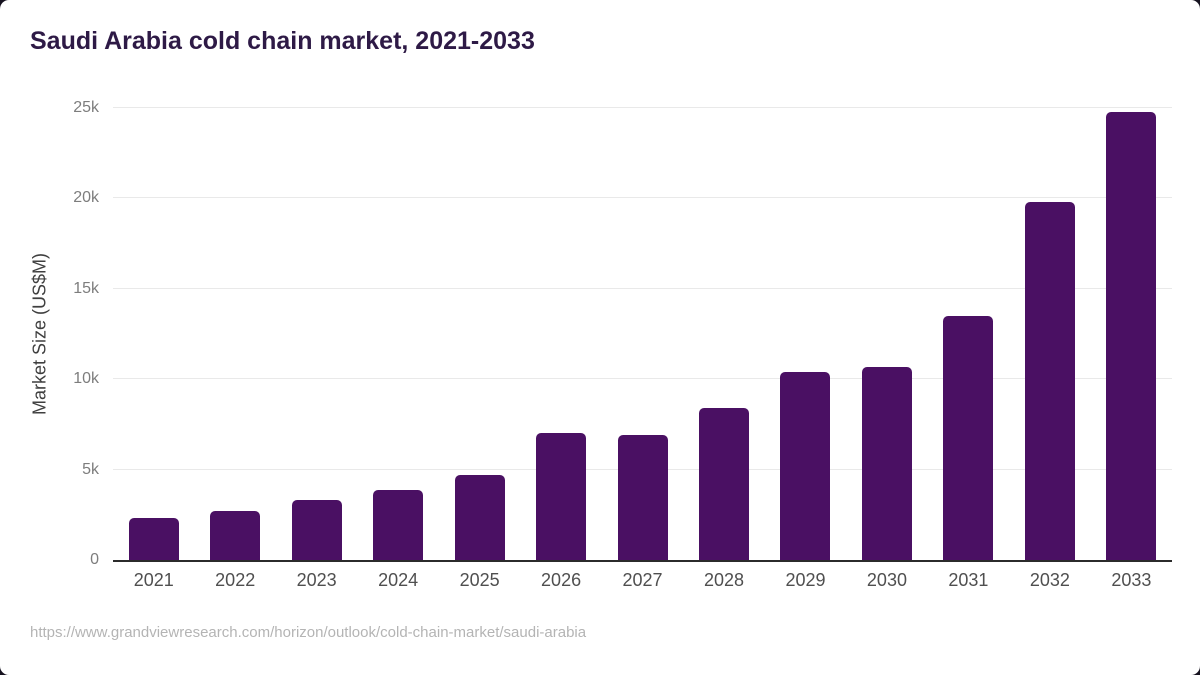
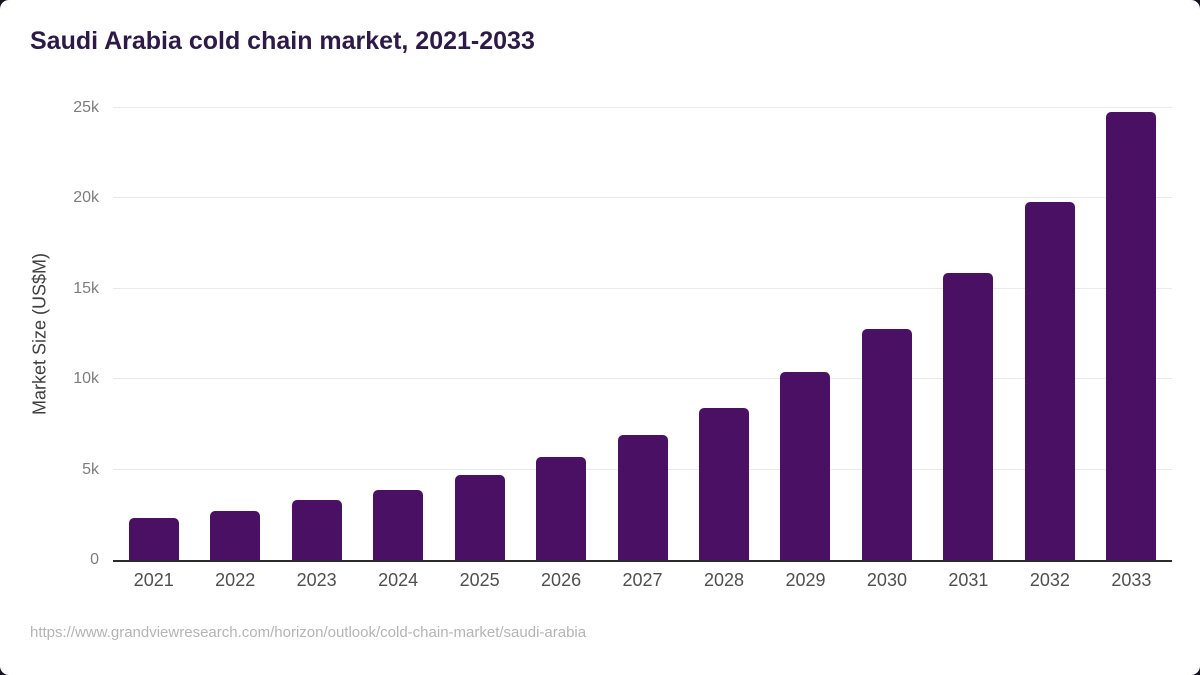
2026: 7.0k -> 5.7k
2030: 10.7k -> 12.8k
2031: 13.5k -> 15.9k
